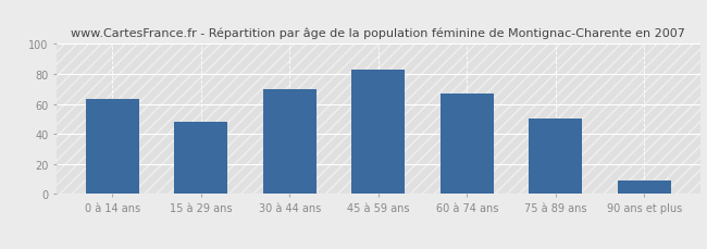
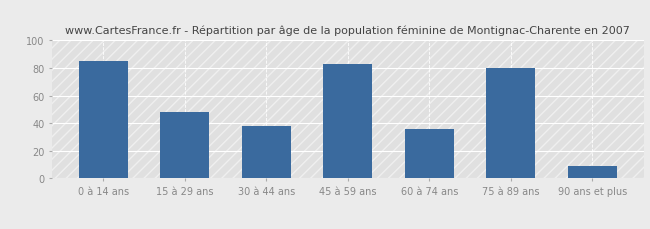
0 à 14 ans: 63 -> 85
30 à 44 ans: 70 -> 38
60 à 74 ans: 67 -> 36
75 à 89 ans: 50 -> 80
